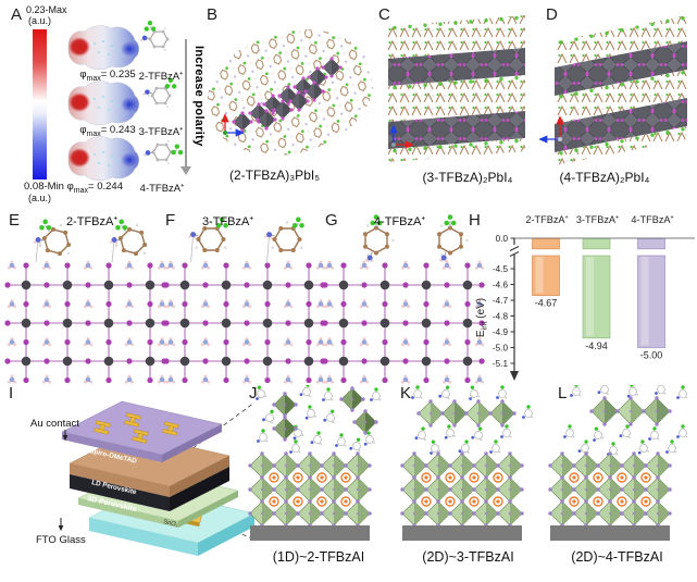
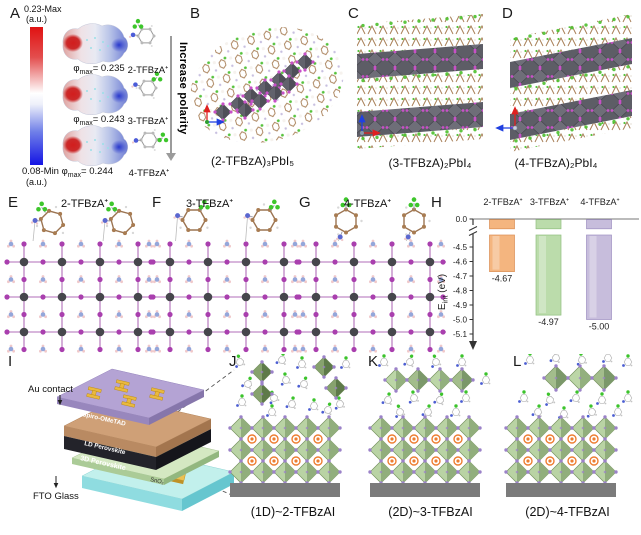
3-TFBzA⁺: -4.94 -> -4.97
